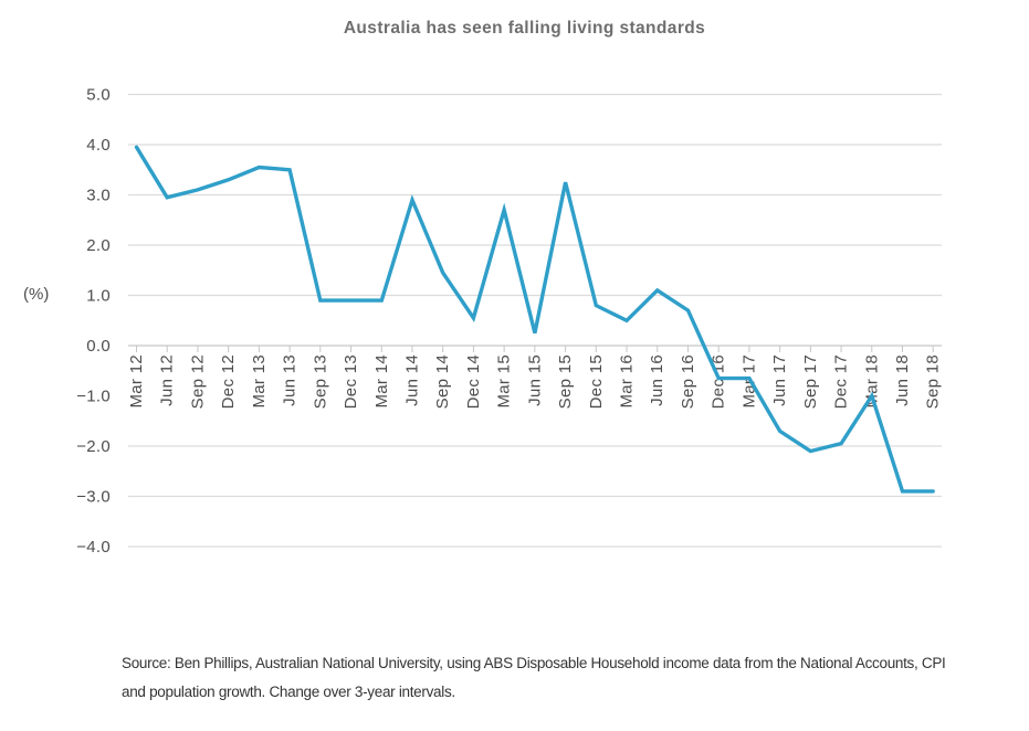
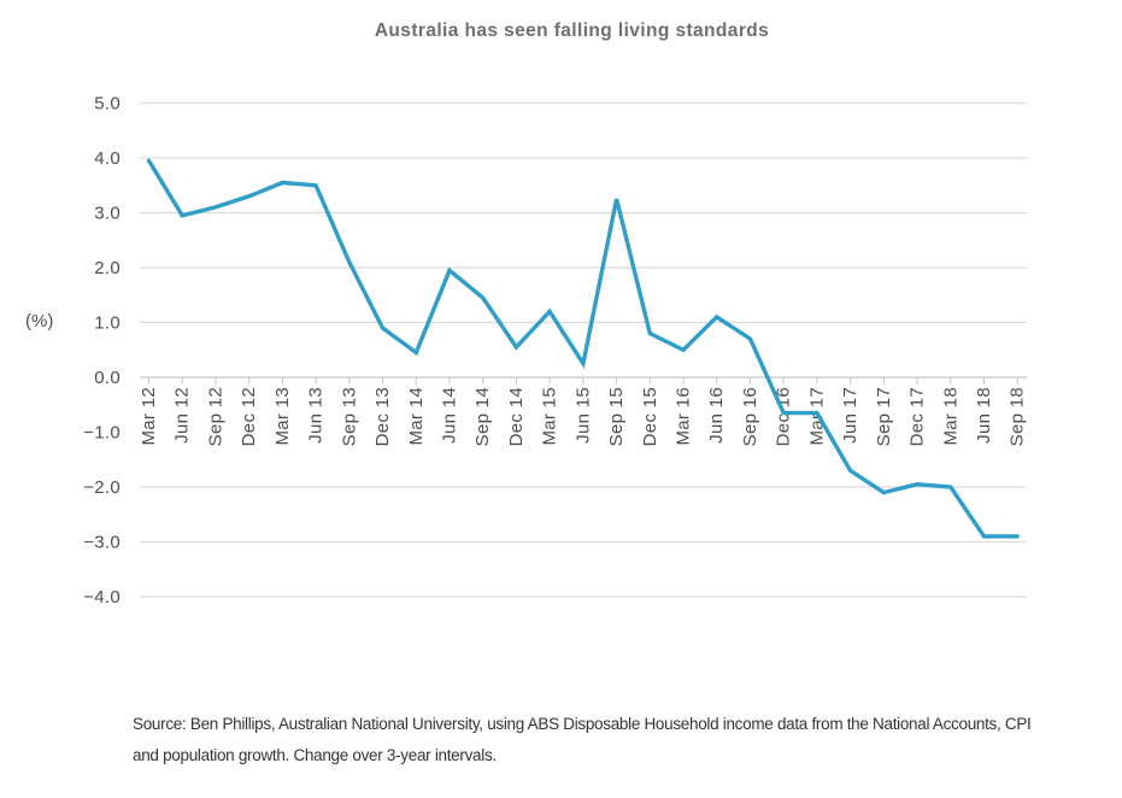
Sep 13: 0.9 -> 2.1
Mar 14: 0.9 -> 0.5
Jun 14: 2.9 -> 1.9
Mar 15: 2.7 -> 1.2
Mar 18: -1.0 -> -2.0
